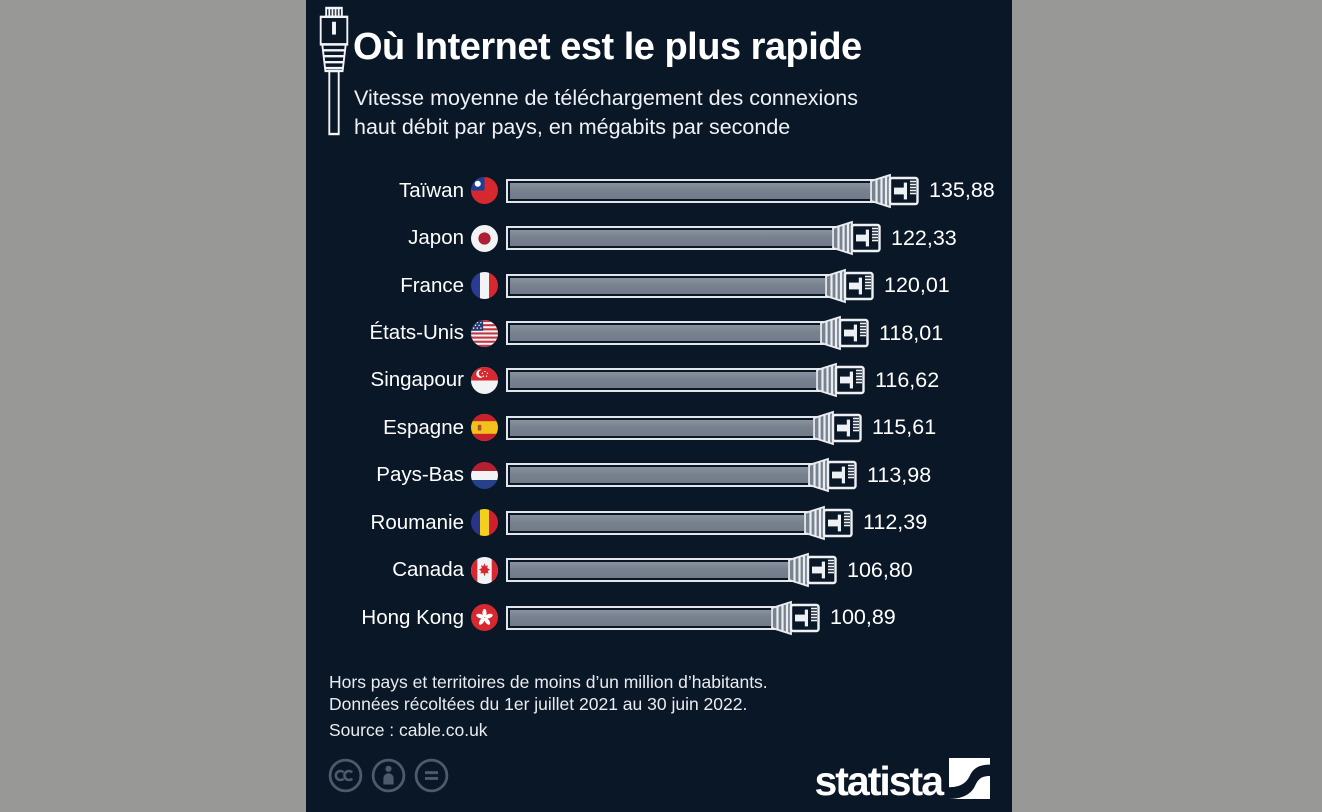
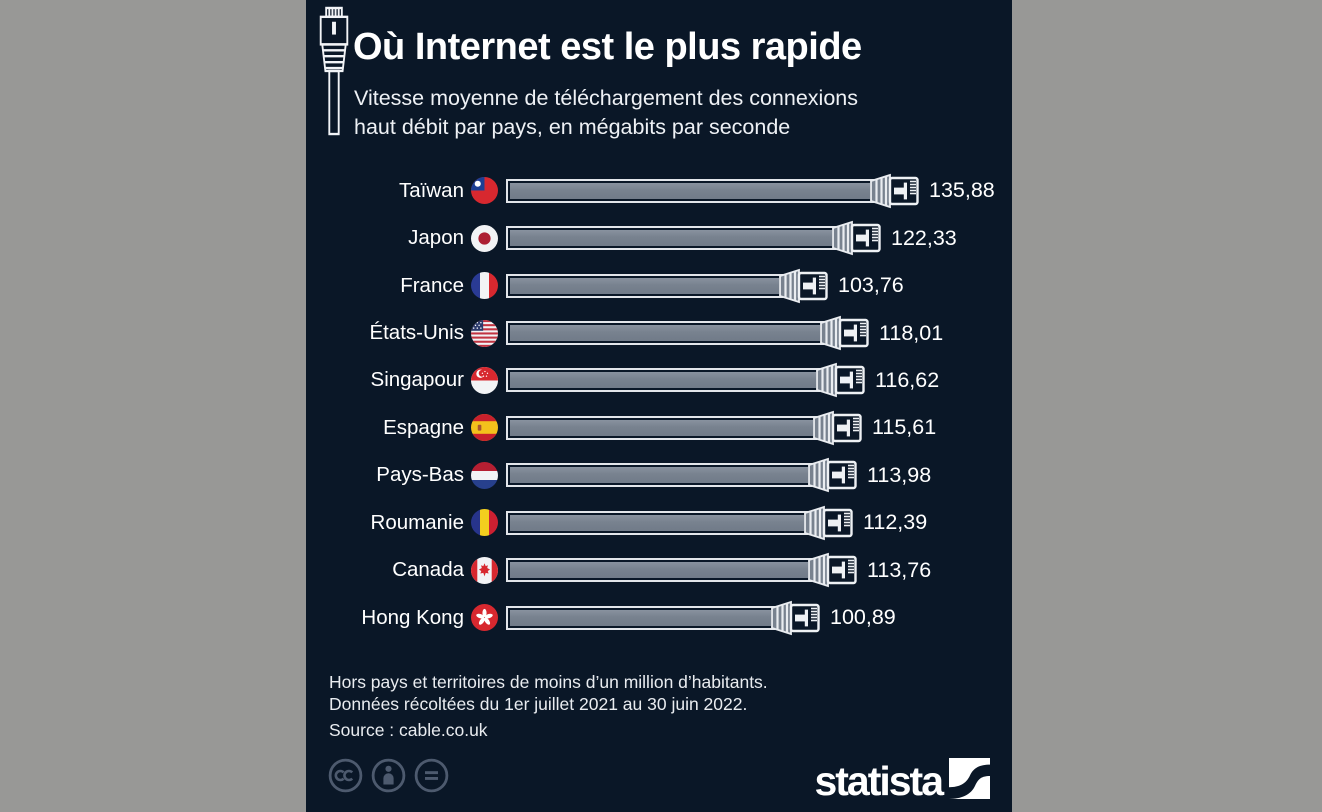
France: 120,01 -> 103,76
Canada: 106,80 -> 113,76
